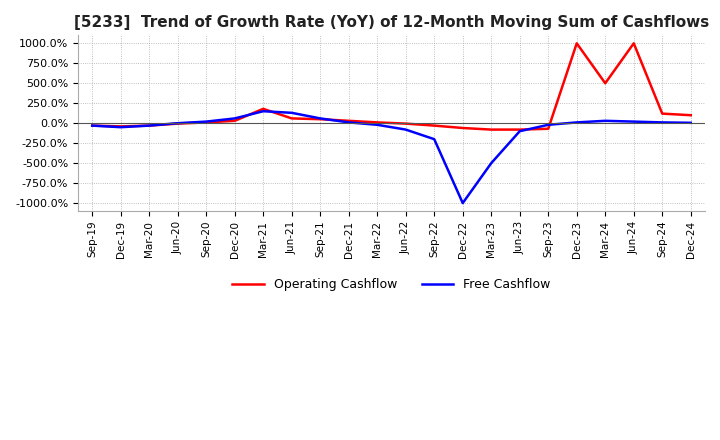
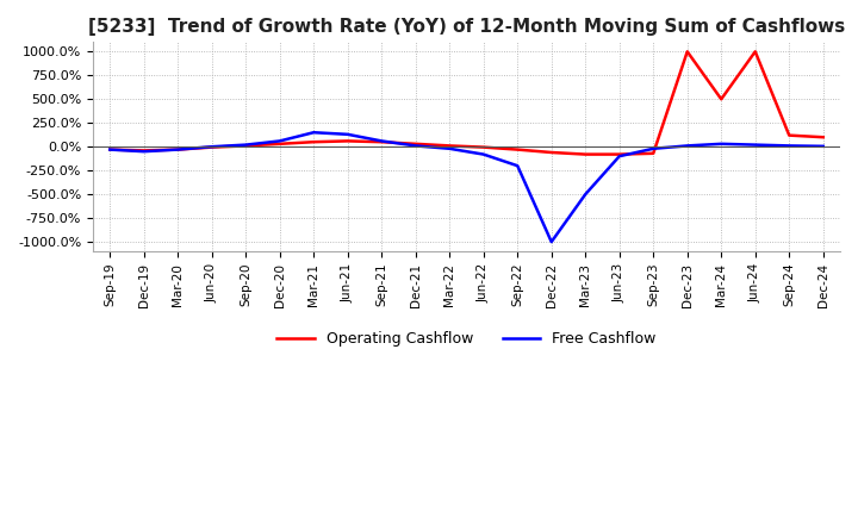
Operating Cashflow/Mar-21: 180% -> 50%
